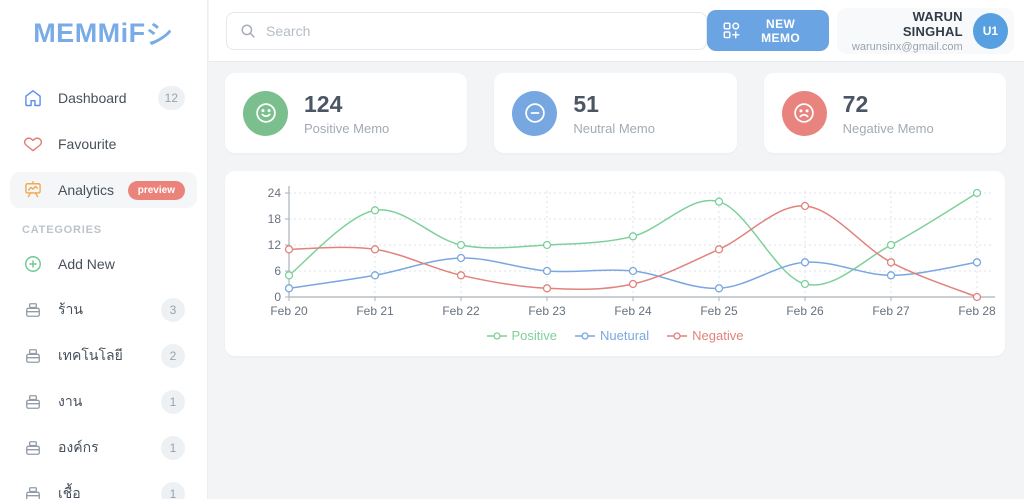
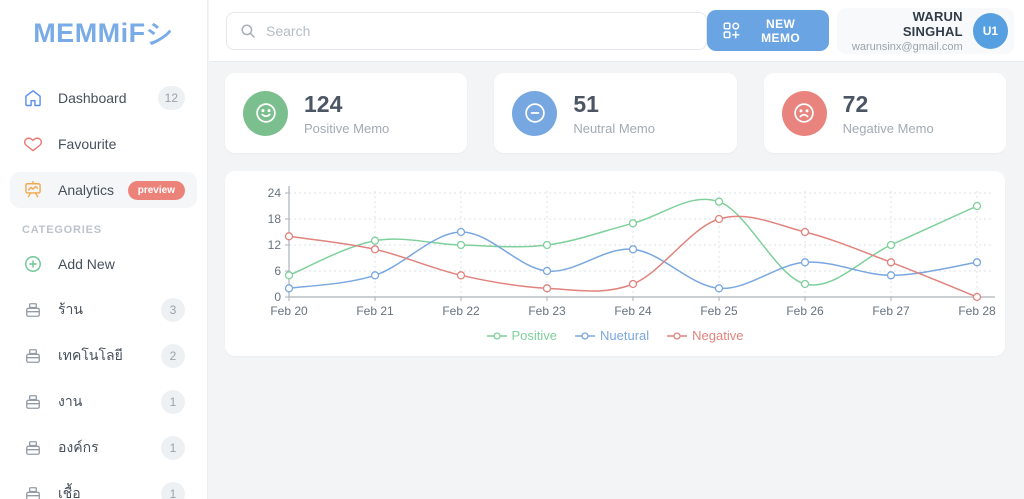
Negative/Feb 20: 11 -> 14
Positive/Feb 21: 20 -> 13
Nuetural/Feb 22: 9 -> 15
Positive/Feb 24: 14 -> 17
Nuetural/Feb 24: 6 -> 11
Negative/Feb 25: 11 -> 18
Negative/Feb 26: 21 -> 15
Positive/Feb 28: 24 -> 21
